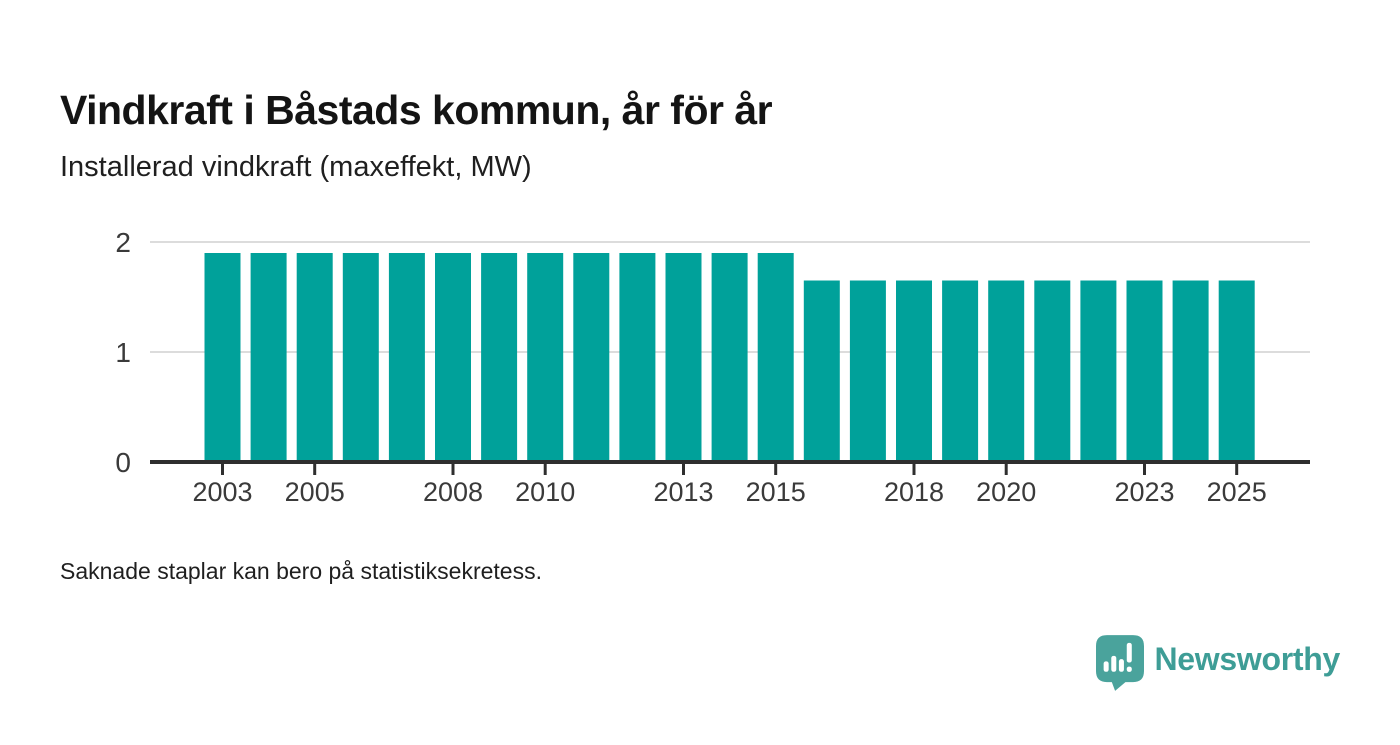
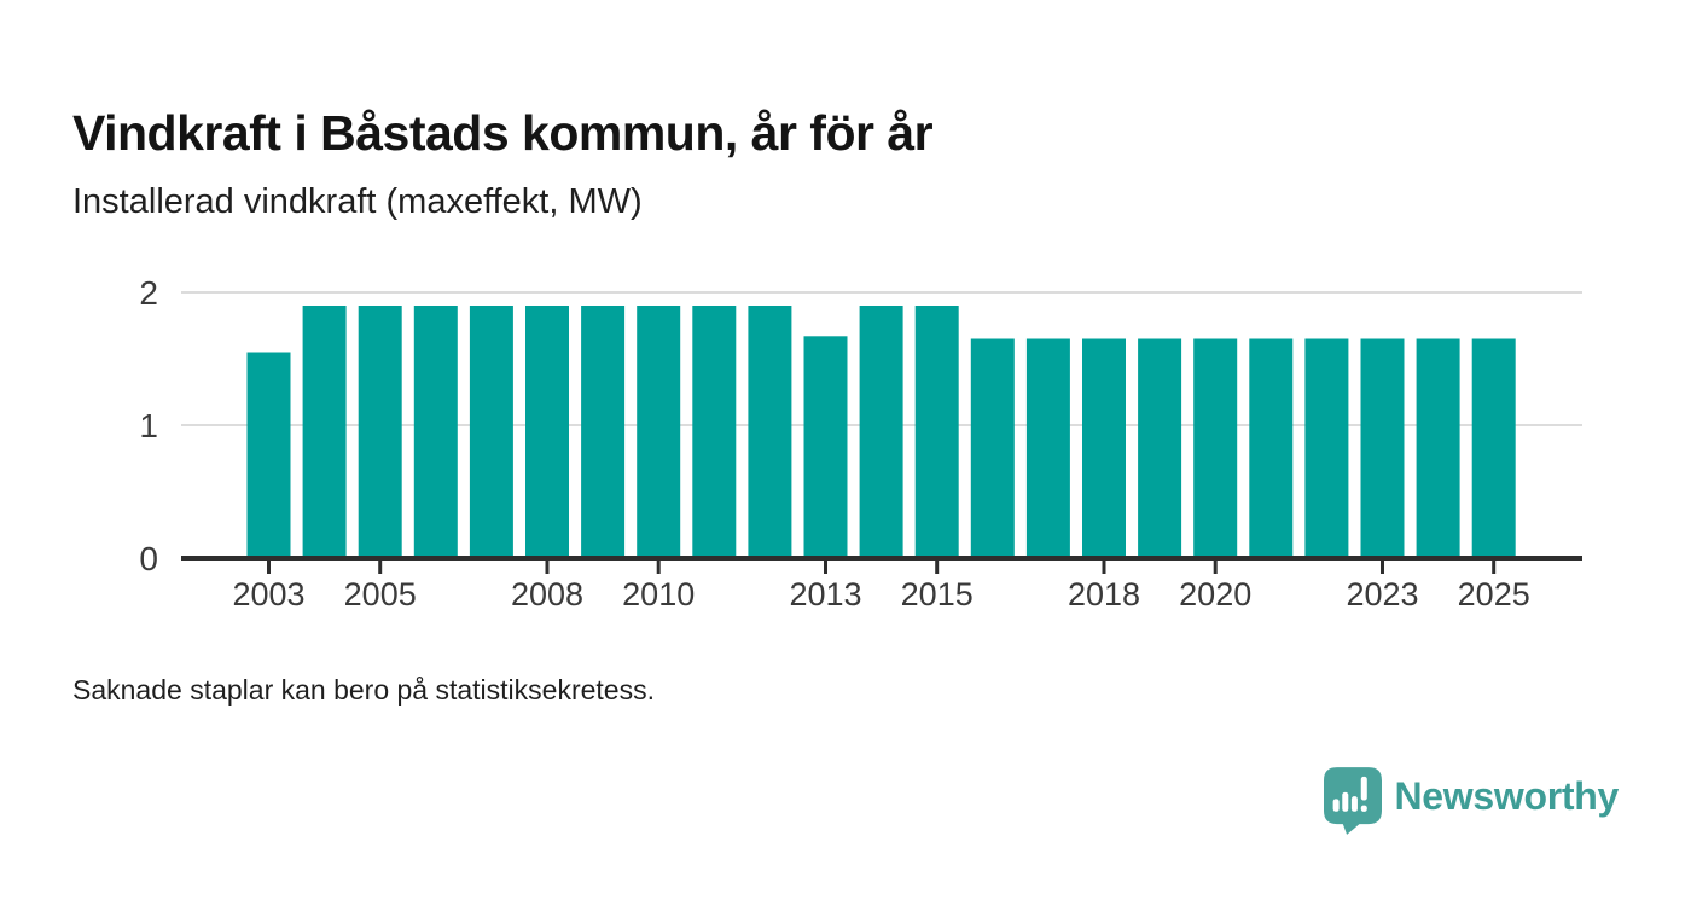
2003: 1.90 -> 1.55
2013: 1.90 -> 1.67
